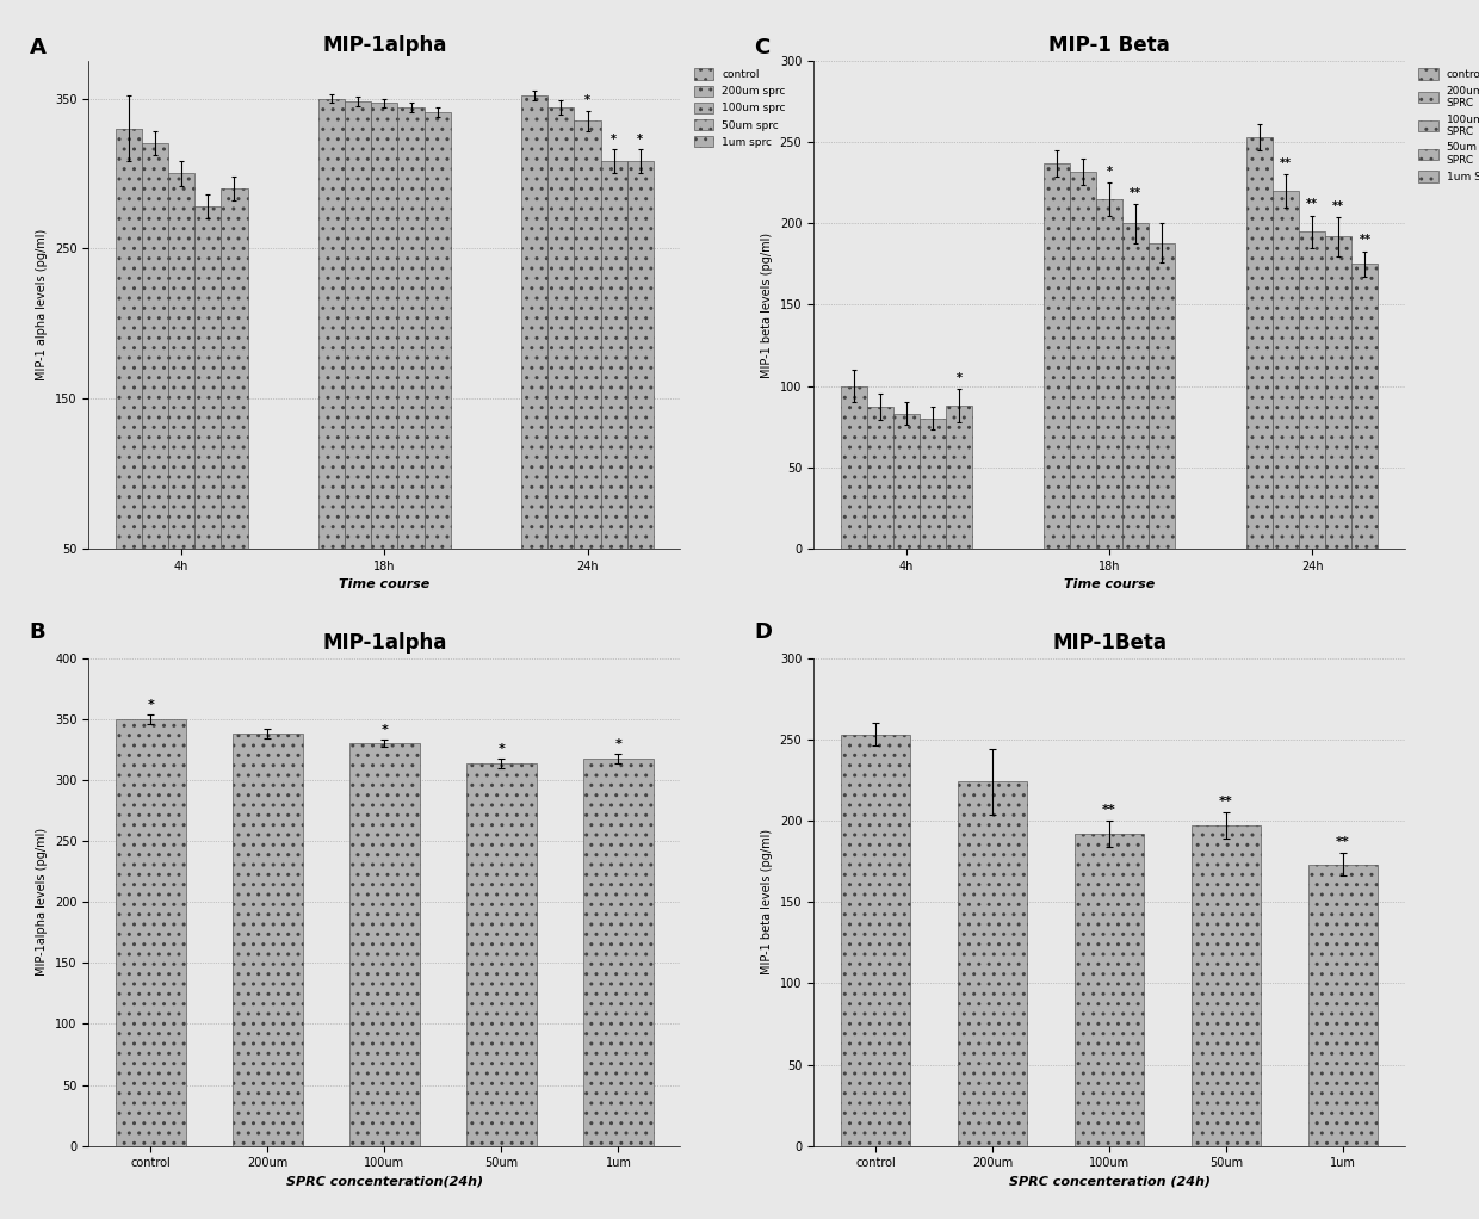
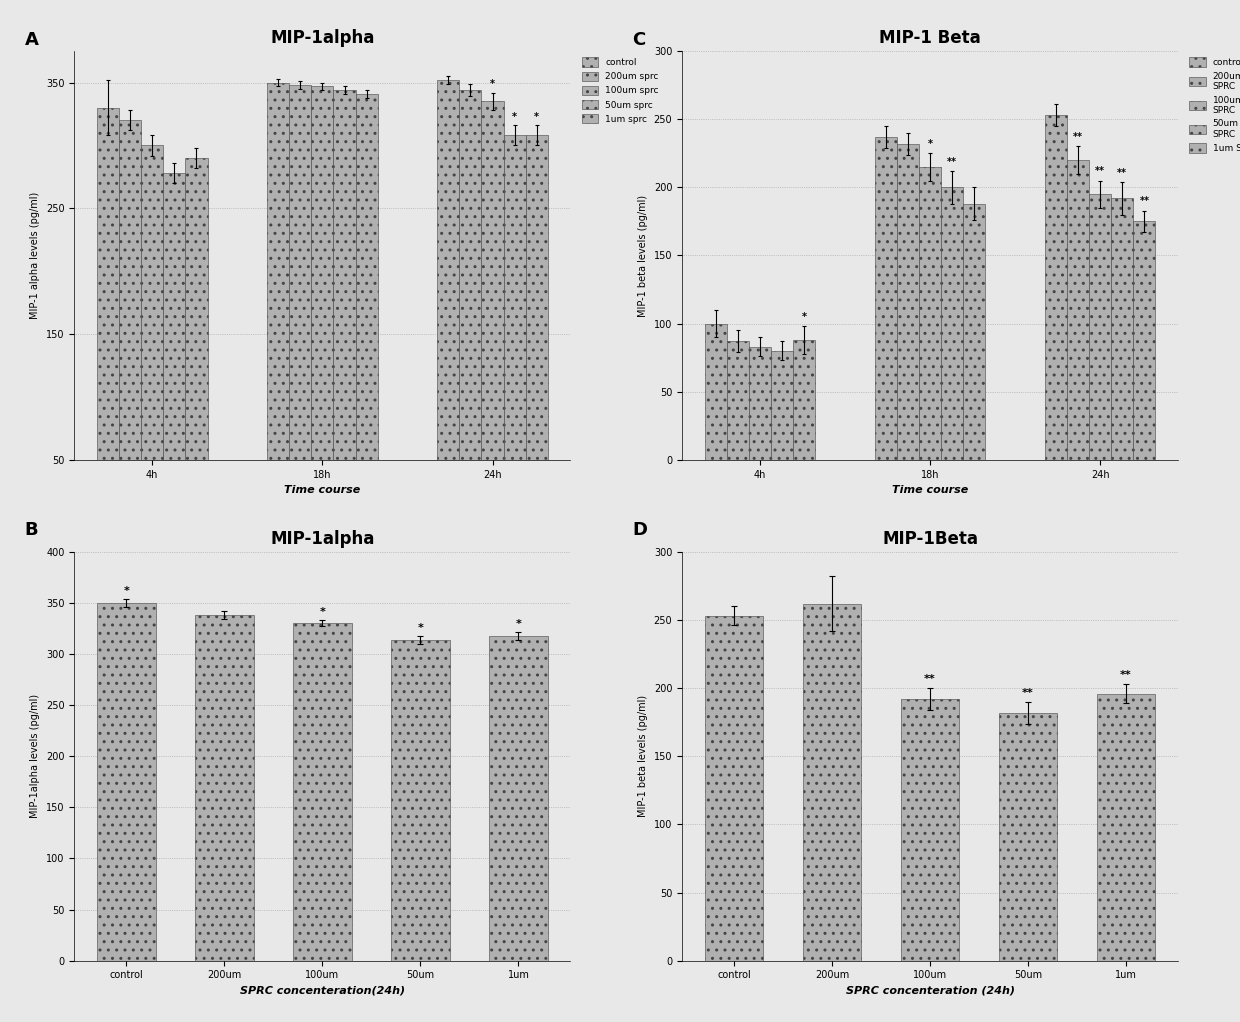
MIP-1Beta/200um: 224 -> 262
MIP-1Beta/50um: 197 -> 182
MIP-1Beta/1um: 173 -> 196
